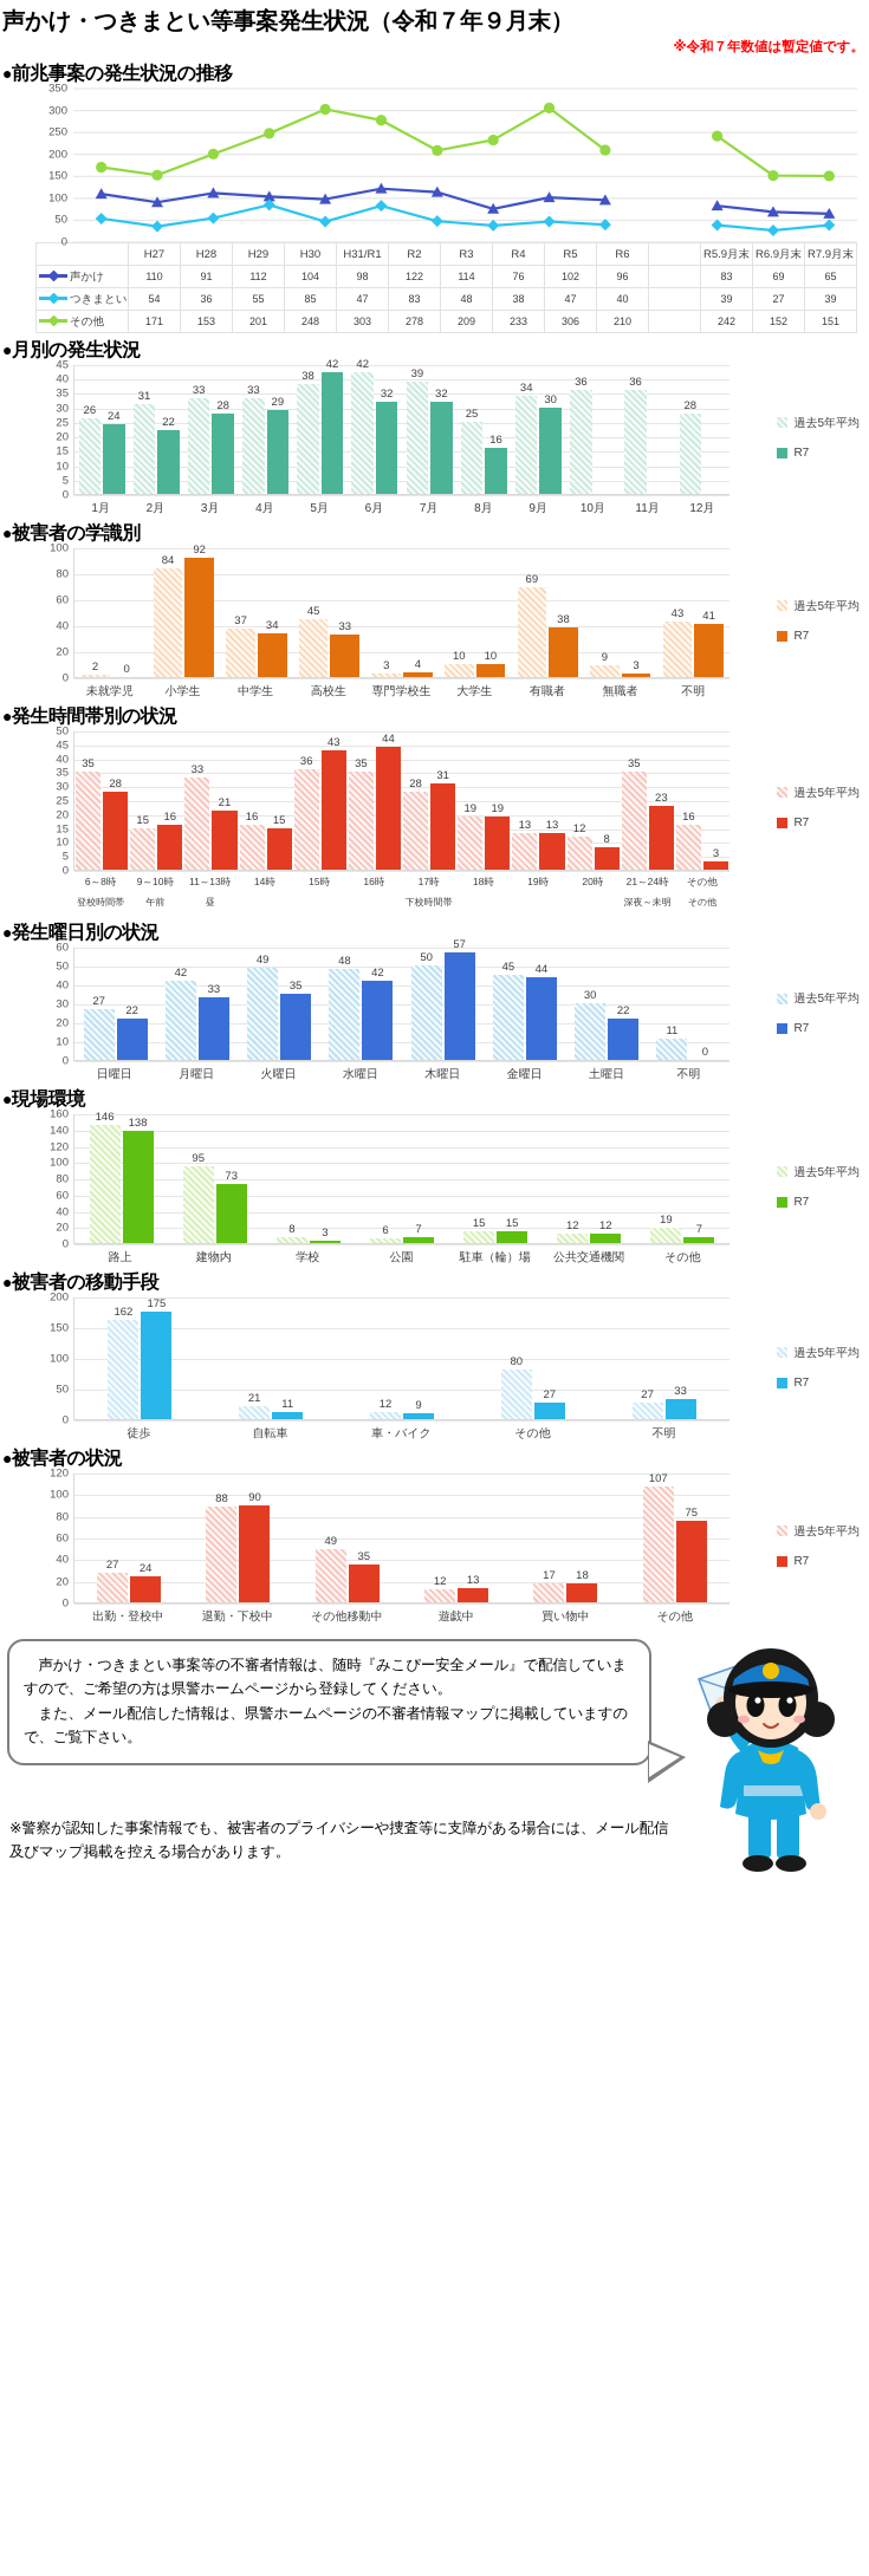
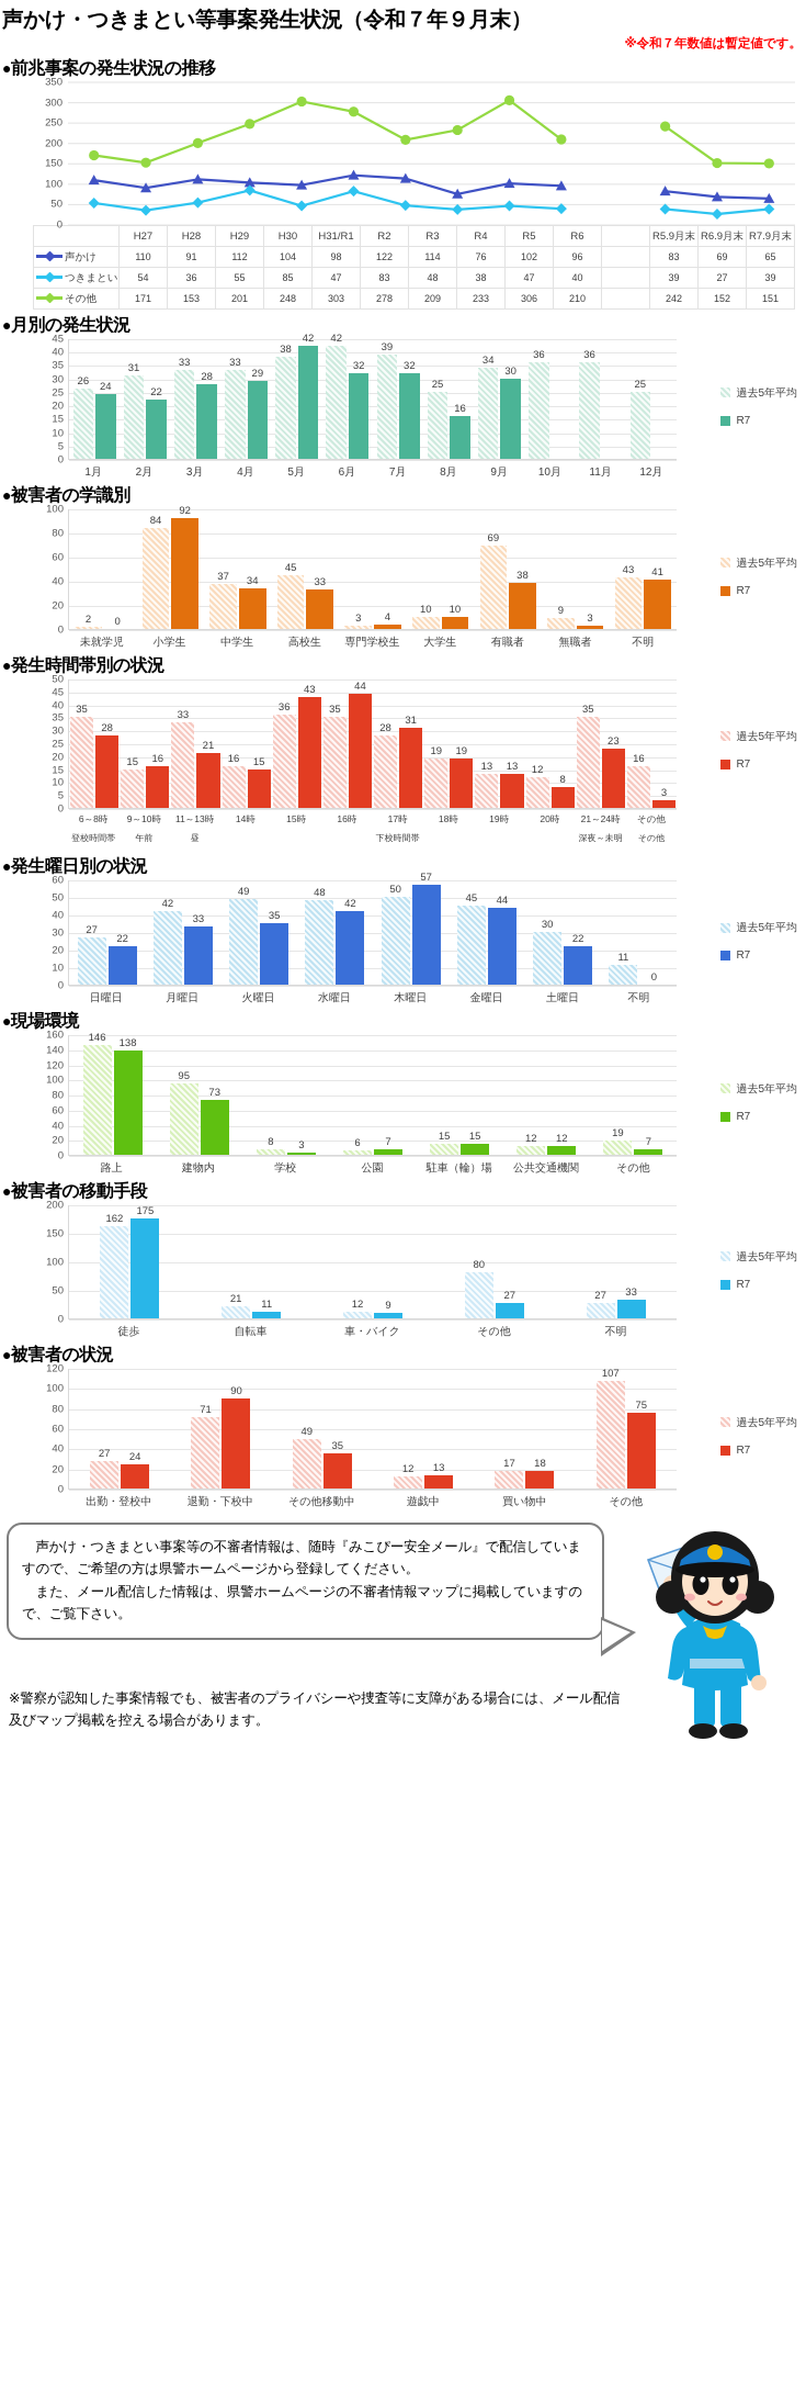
月別の発生状況/過去5年平均/12月: 28 -> 25
被害者の状況/過去5年平均/退勤・下校中: 88 -> 71
